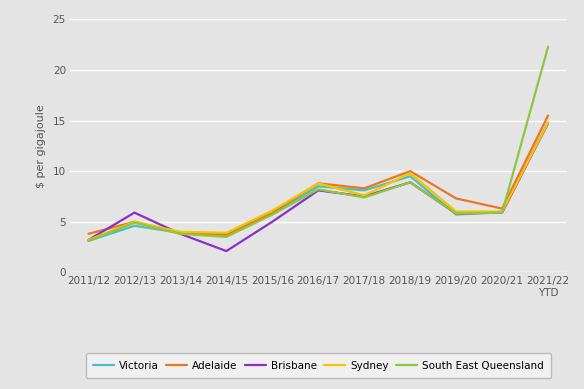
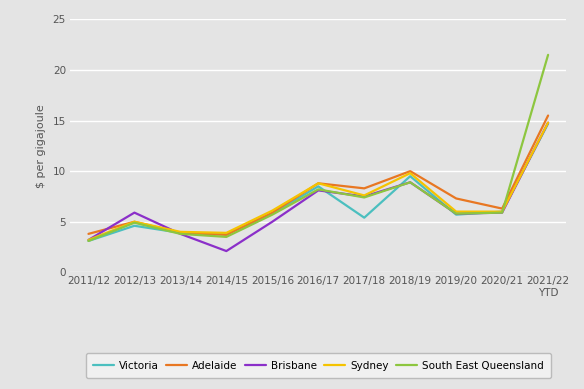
Victoria/2017/18: 8.1 -> 5.4
South East Queensland/2021/22 YTD: 22.3 -> 21.5
